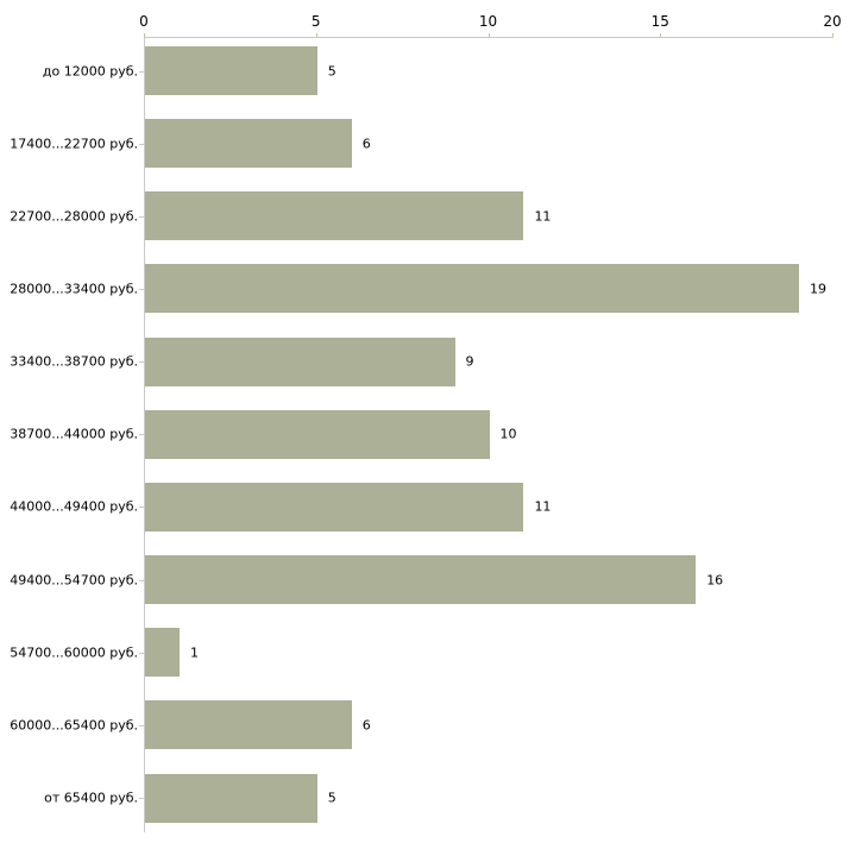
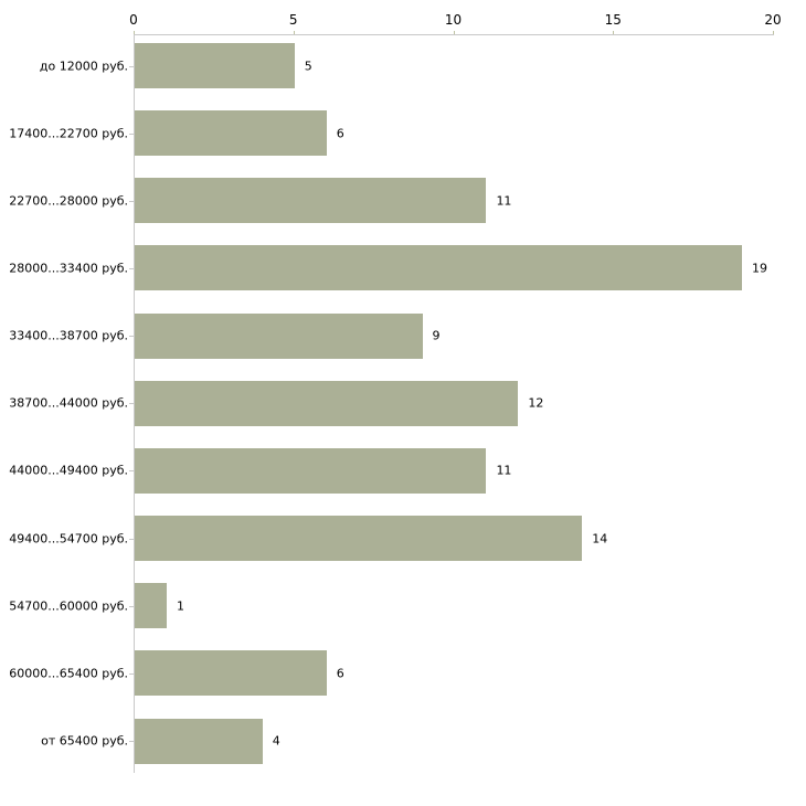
38700...44000 руб.: 10 -> 12
49400...54700 руб.: 16 -> 14
от 65400 руб.: 5 -> 4
